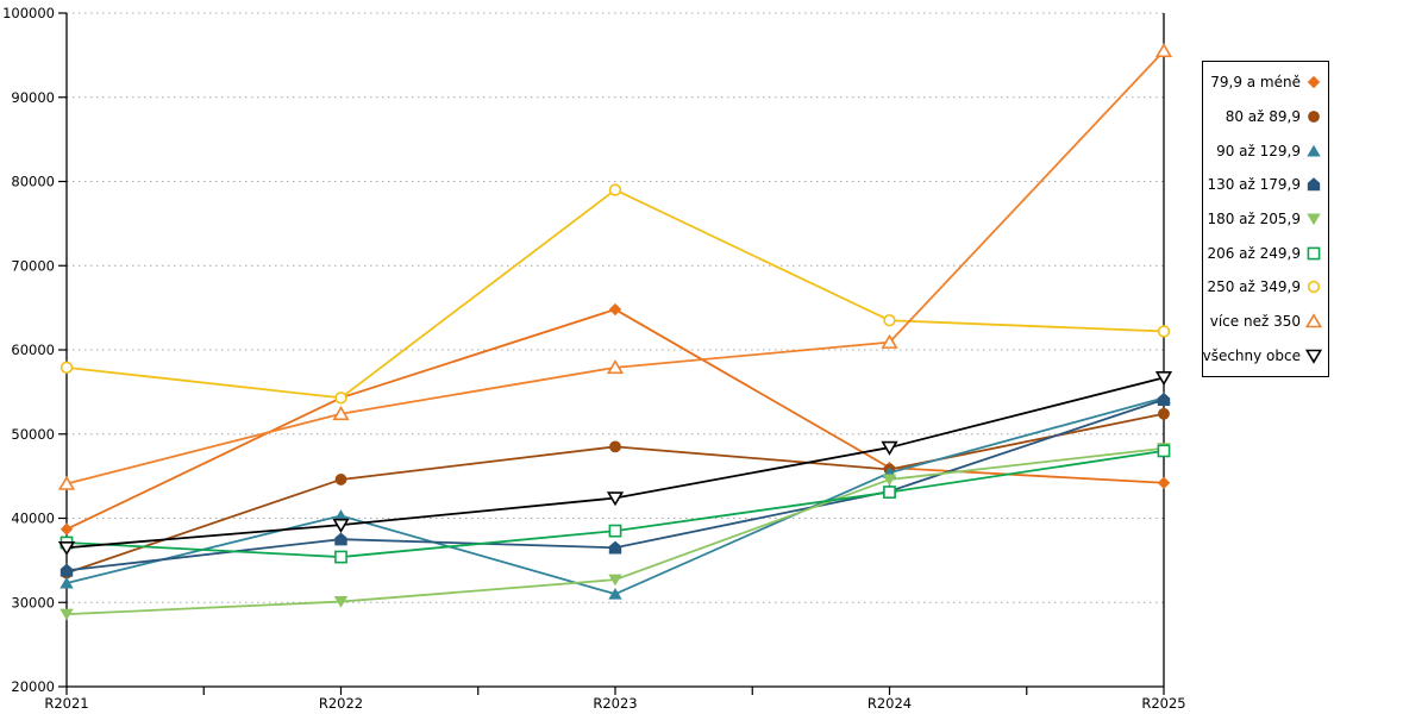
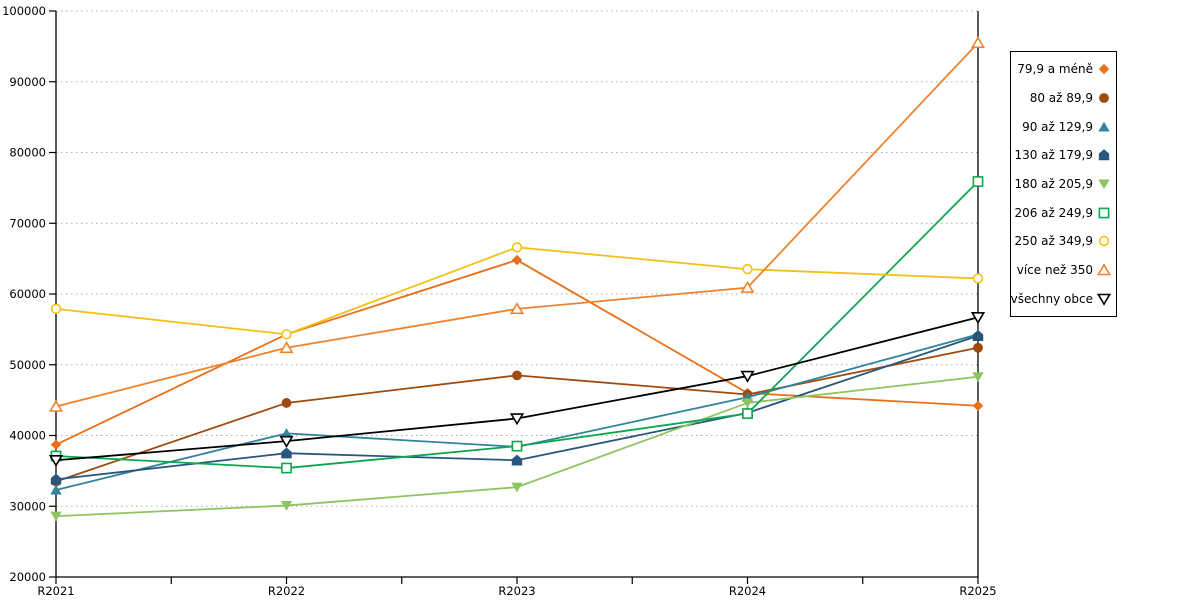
90 až 129,9/R2023: 31000 -> 38000
250 až 349,9/R2023: 79000 -> 67000
206 až 249,9/R2025: 48000 -> 76000
